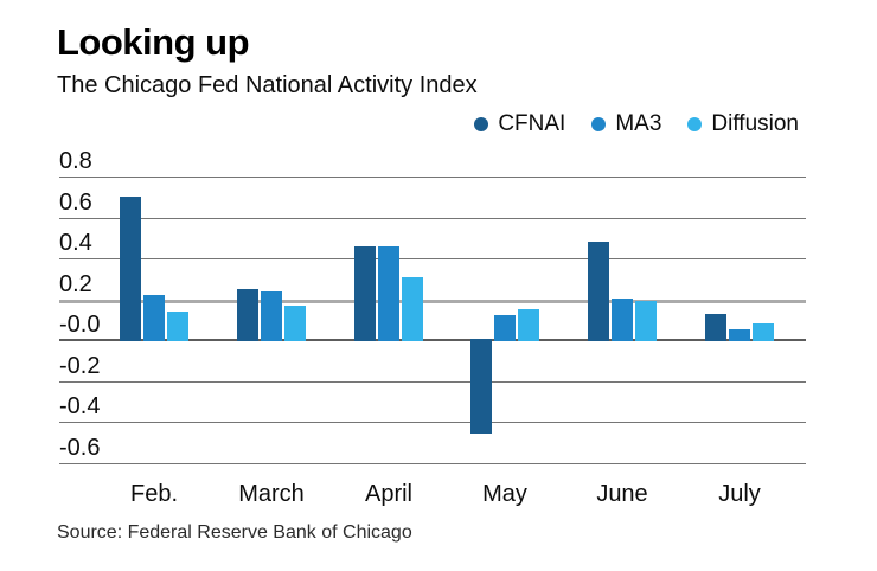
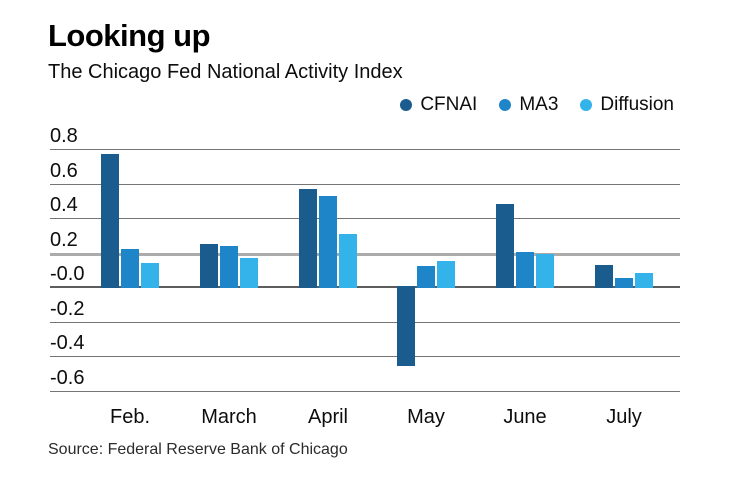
CFNAI/Feb.: 0.70 -> 0.77
CFNAI/April: 0.46 -> 0.57
MA3/April: 0.46 -> 0.53
